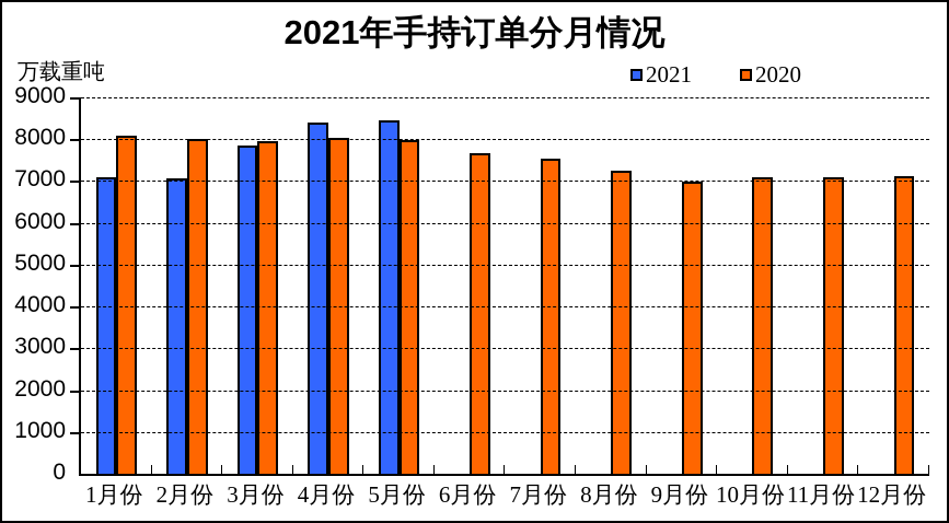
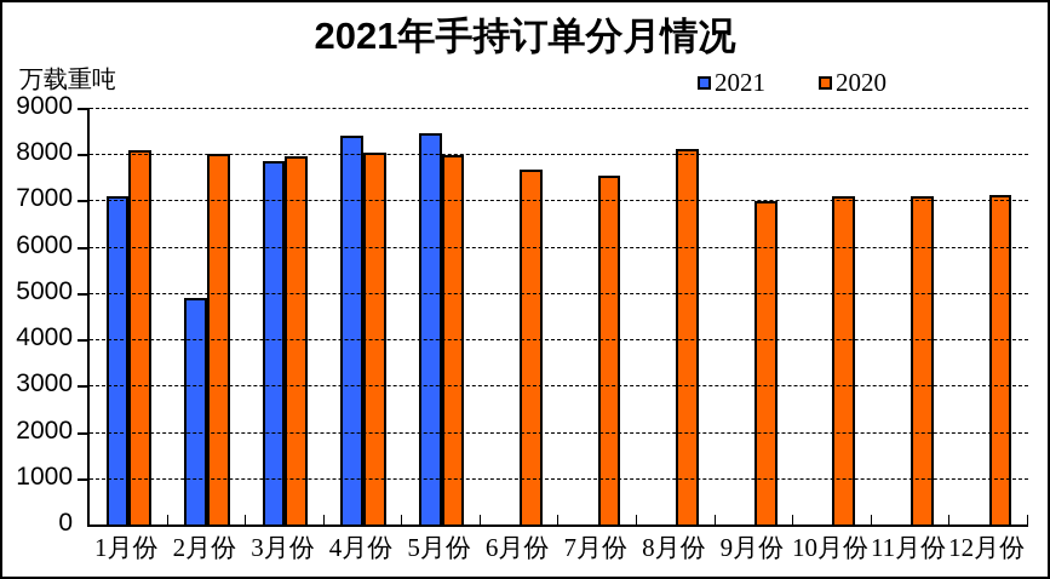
2021/2月份: 7100 -> 4900
2020/8月份: 7300 -> 8100
